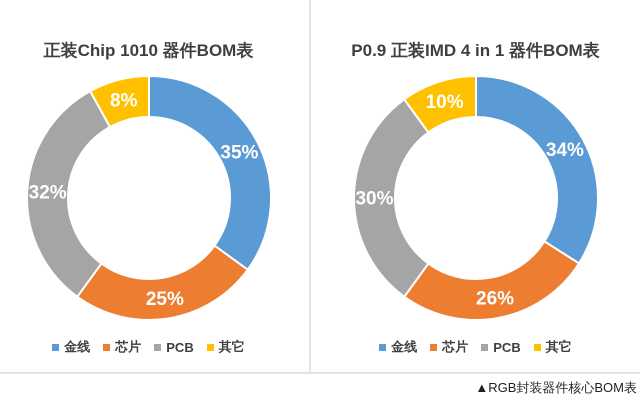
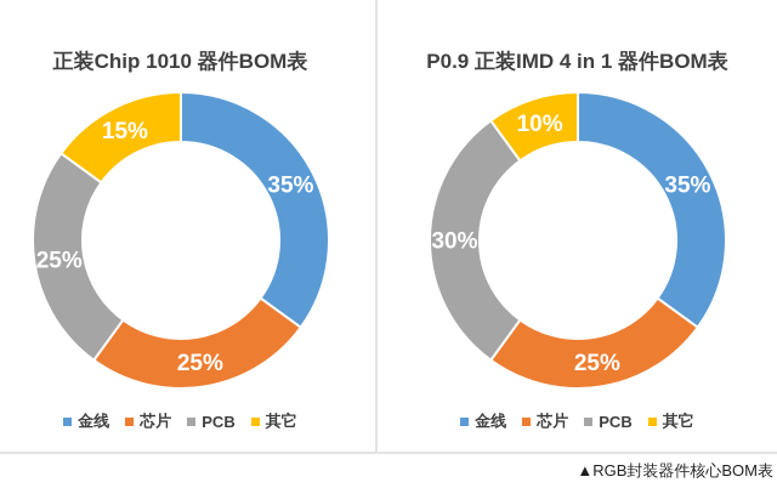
正装Chip 1010 器件BOM表/PCB: 32% -> 25%
正装Chip 1010 器件BOM表/其它: 8% -> 15%
P0.9 正装IMD 4 in 1 器件BOM表/金线: 34% -> 35%
P0.9 正装IMD 4 in 1 器件BOM表/芯片: 26% -> 25%
